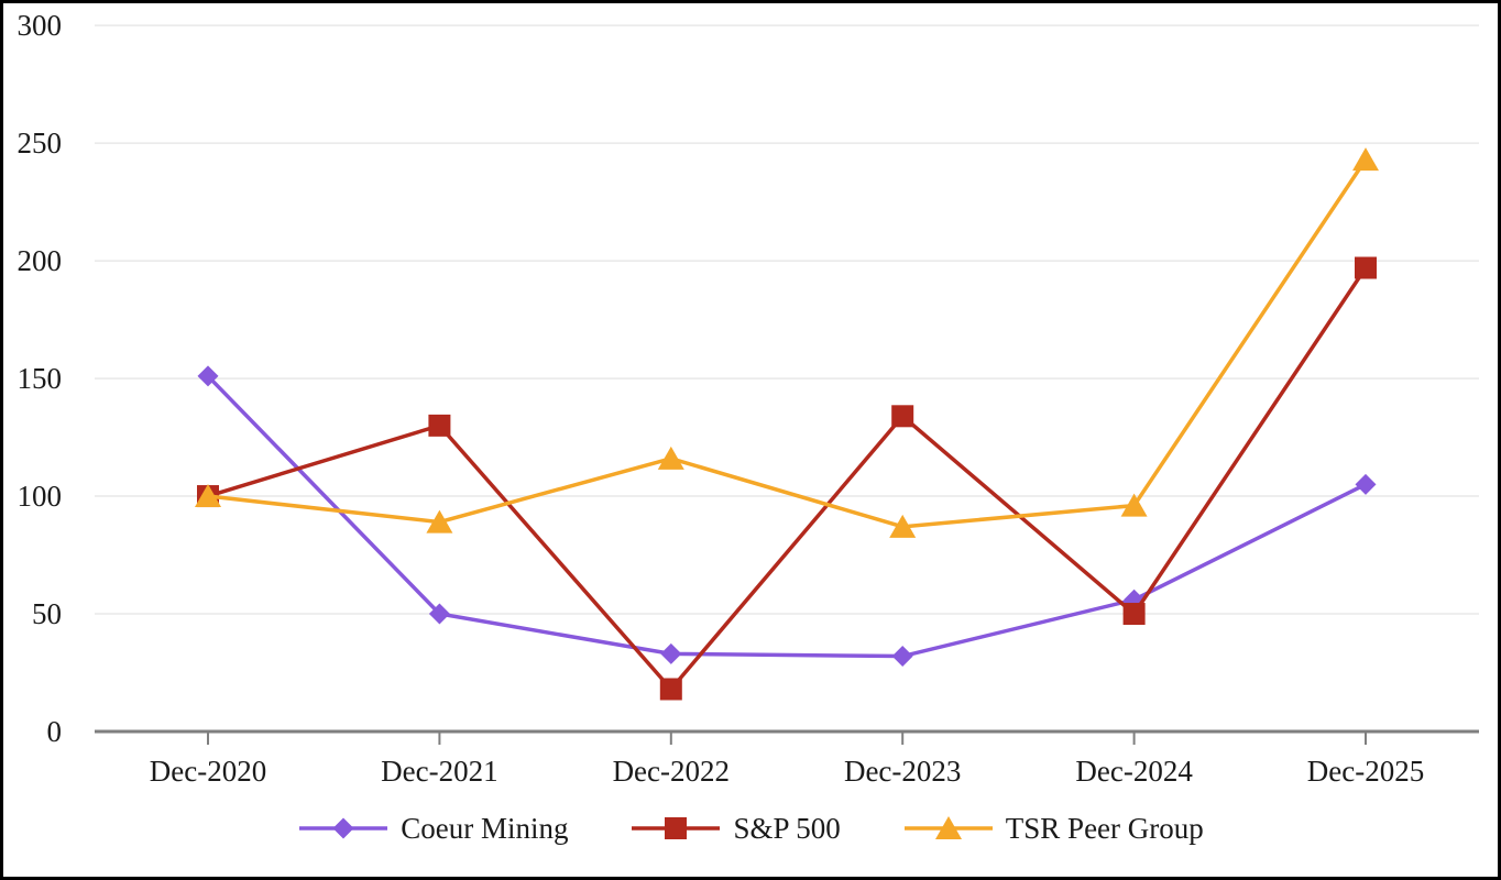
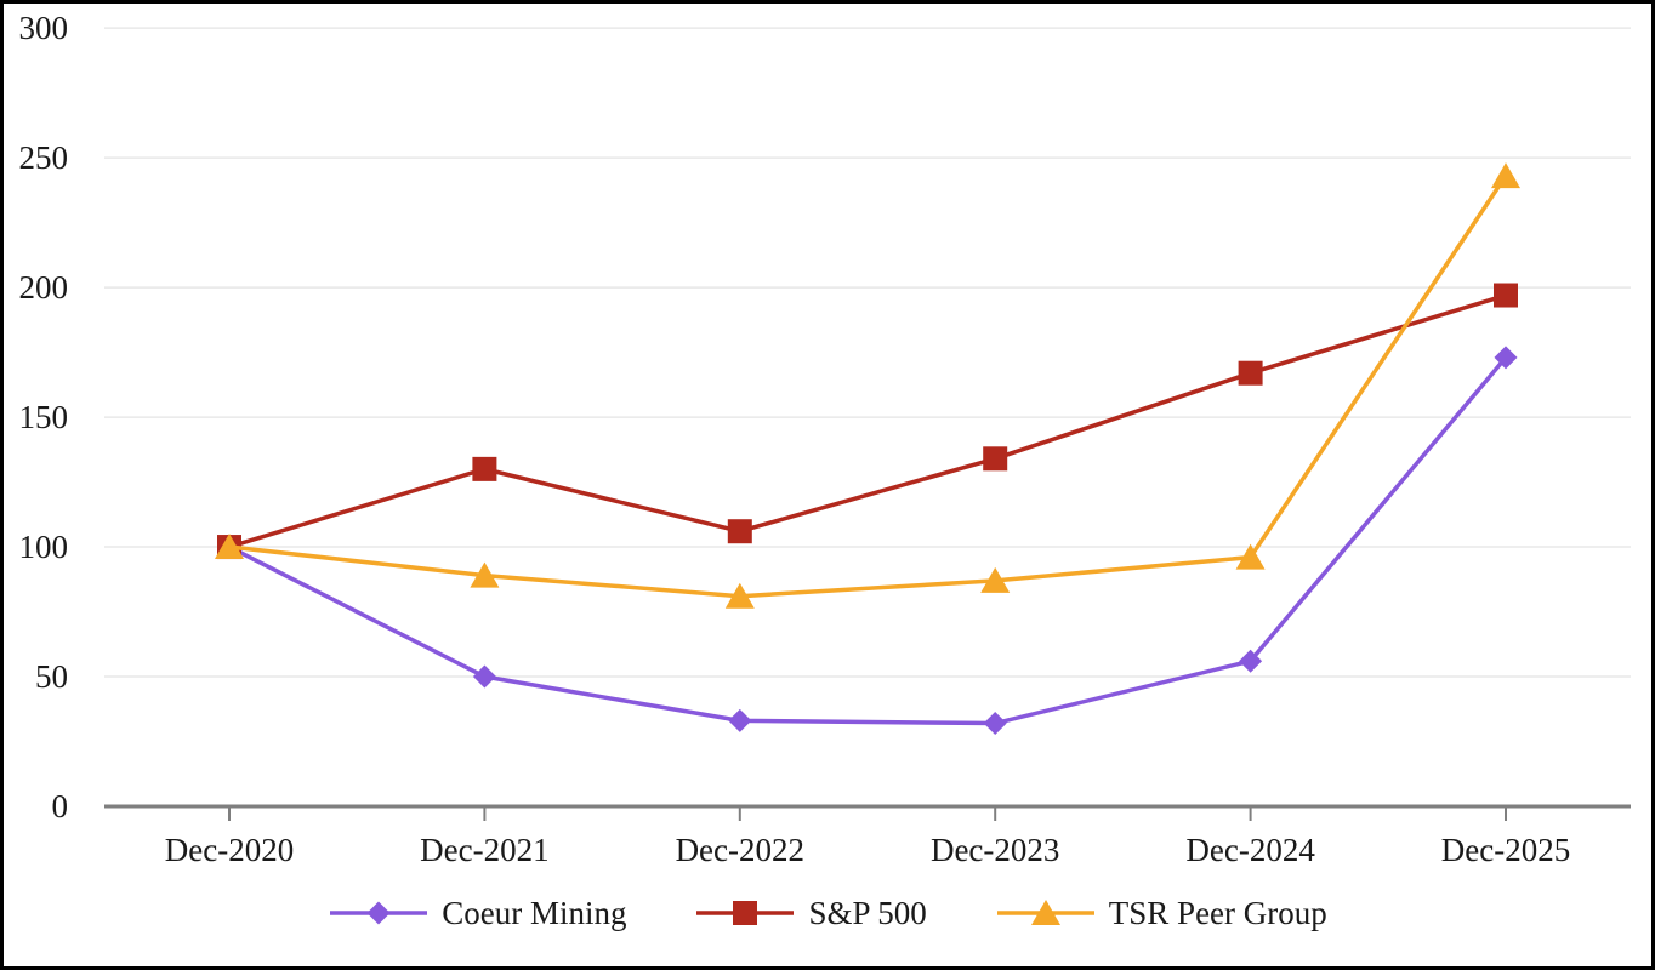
Coeur Mining/Dec-2020: 151 -> 100
S&P 500/Dec-2022: 18 -> 106
TSR Peer Group/Dec-2022: 116 -> 81
S&P 500/Dec-2024: 50 -> 167
Coeur Mining/Dec-2025: 105 -> 173
